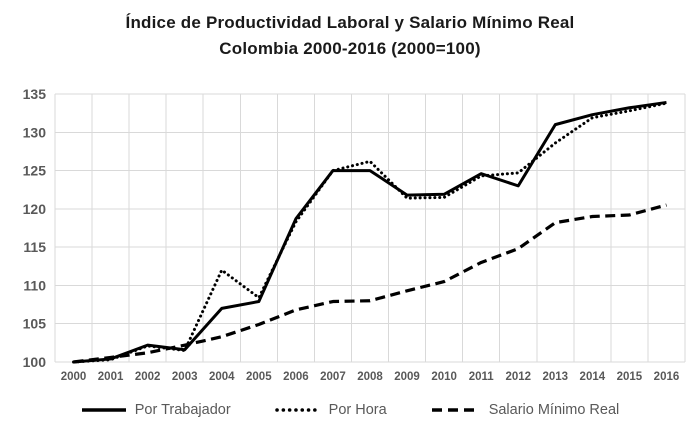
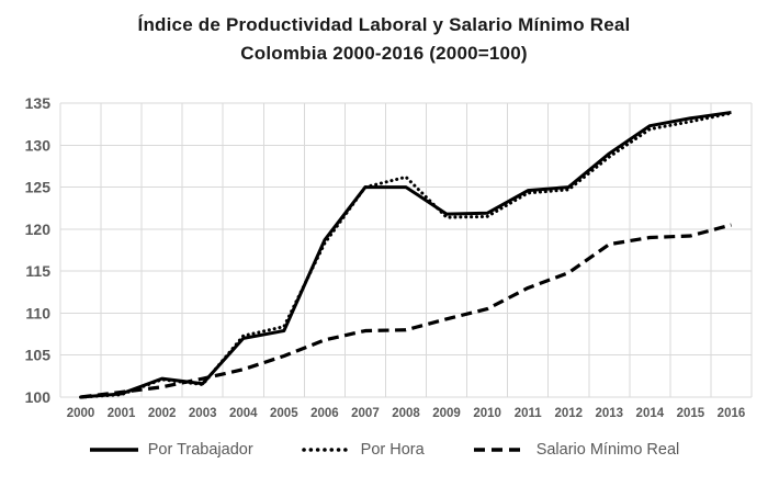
Por Hora/2004: 112 -> 107
Por Trabajador/2012: 123 -> 125
Por Trabajador/2013: 131 -> 129
